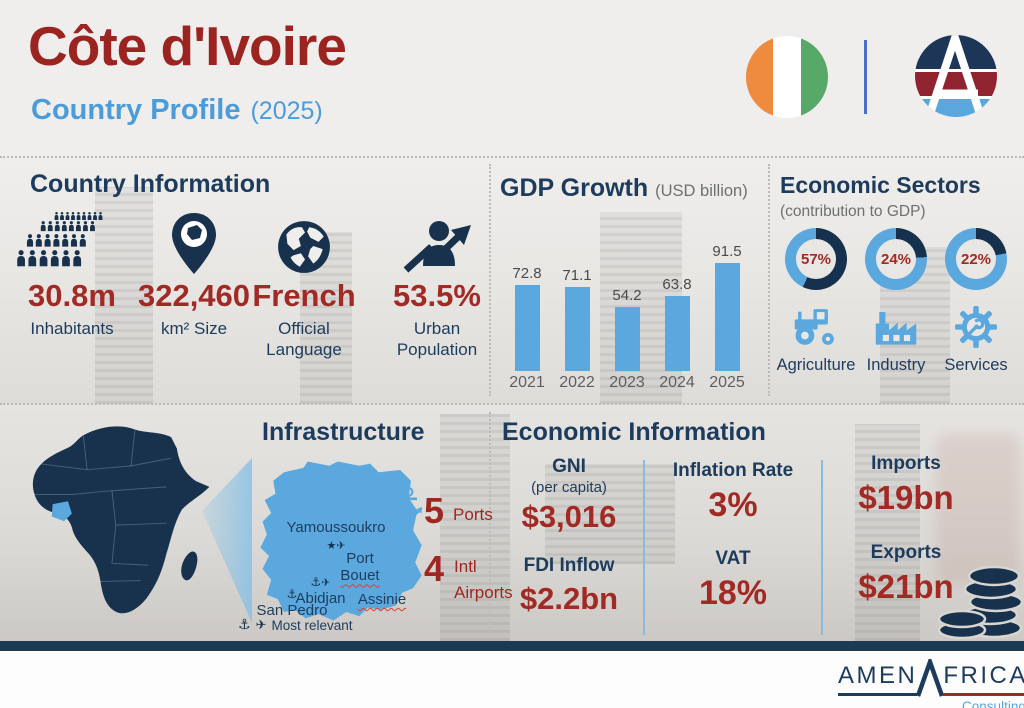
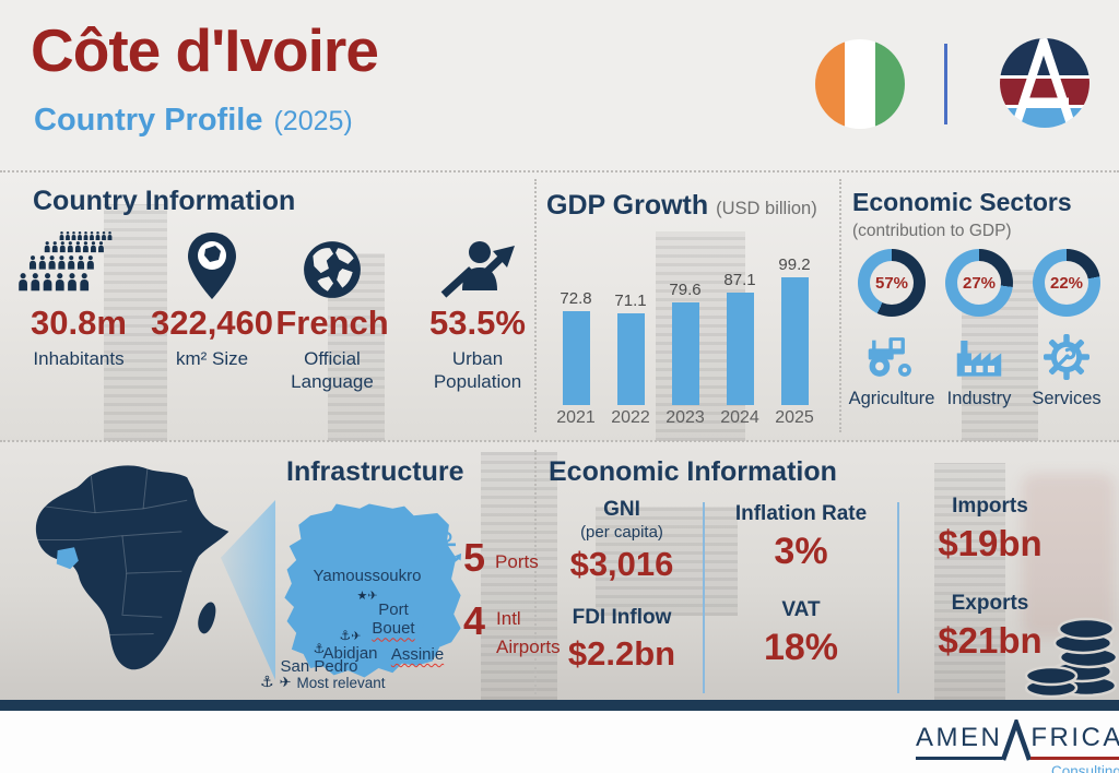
GDP Growth/2023: 54.2 -> 79.6
GDP Growth/2024: 63.8 -> 87.1
GDP Growth/2025: 91.5 -> 99.2
Economic Sectors/Industry: 24% -> 27%
